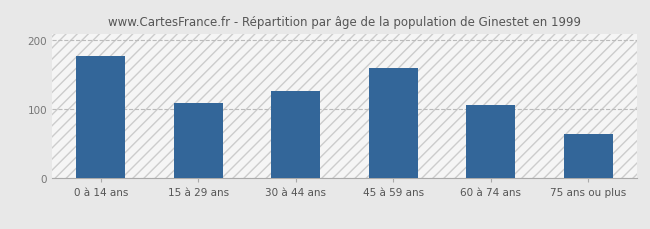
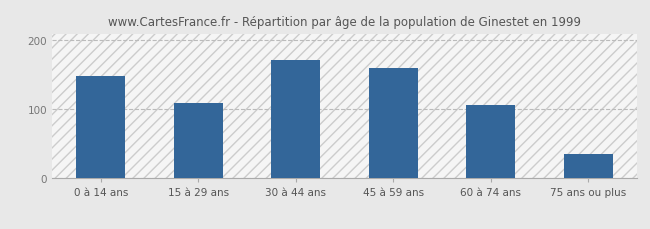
0 à 14 ans: 178 -> 148
30 à 44 ans: 126 -> 172
75 ans ou plus: 64 -> 35
